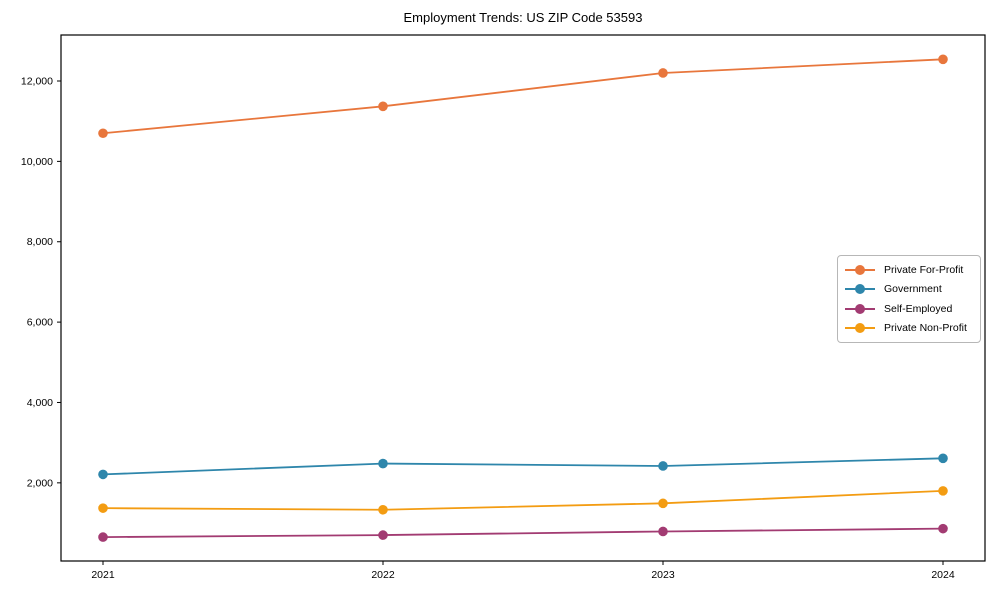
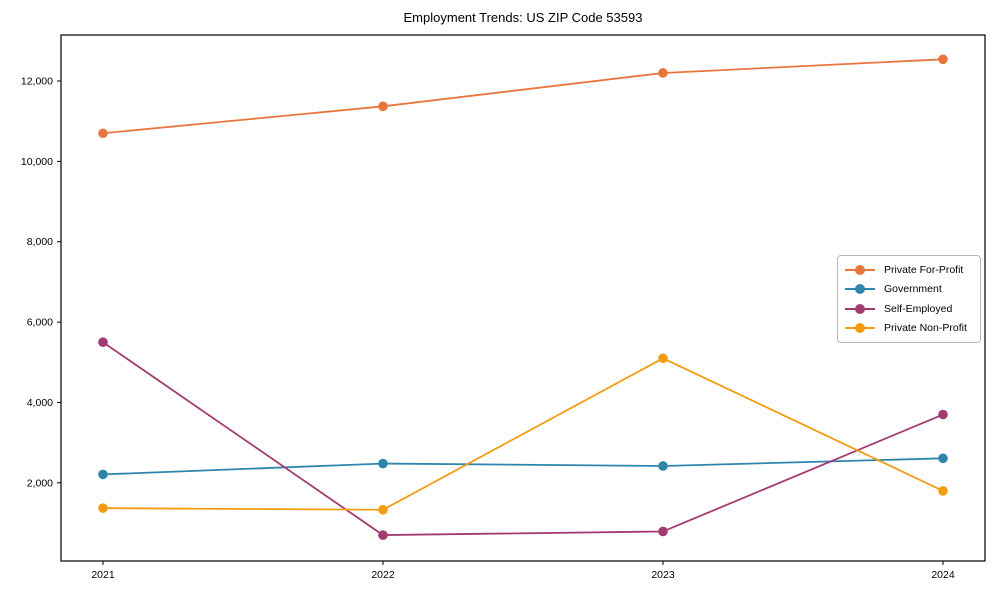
Self-Employed/2021: 600 -> 5500
Private Non-Profit/2023: 1500 -> 5100
Self-Employed/2024: 900 -> 3700
